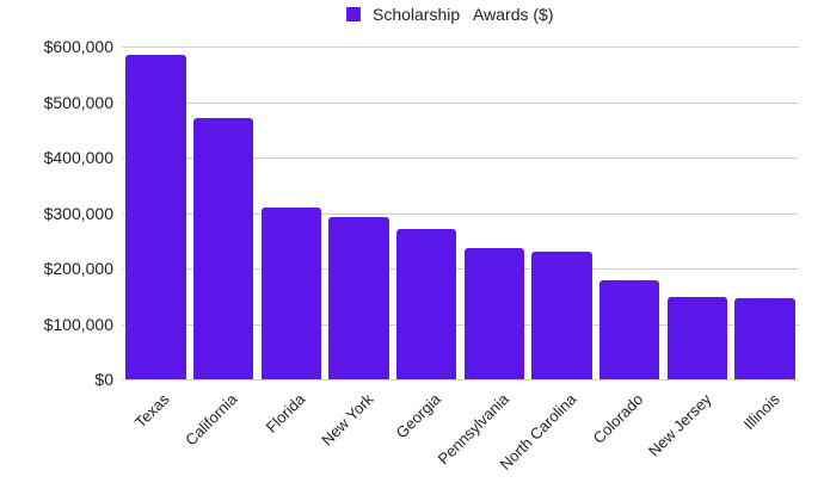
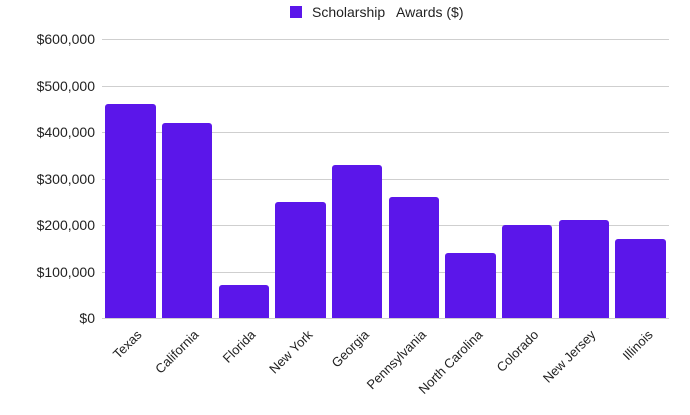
Texas: $580000 -> $460000
California: $470000 -> $420000
Florida: $310000 -> $70000
New York: $290000 -> $250000
Georgia: $270000 -> $330000
Pennsylvania: $240000 -> $260000
North Carolina: $230000 -> $140000
Colorado: $180000 -> $200000
New Jersey: $150000 -> $210000
Illinois: $150000 -> $170000
